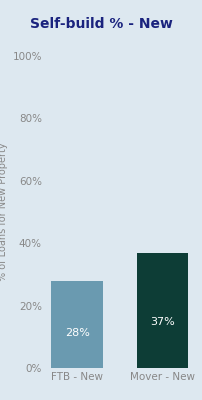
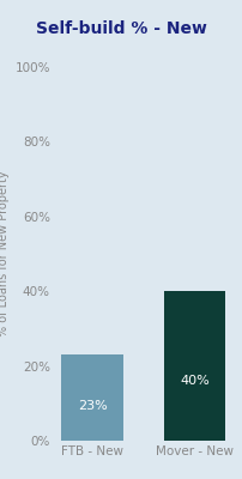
FTB - New: 28% -> 23%
Mover - New: 37% -> 40%
